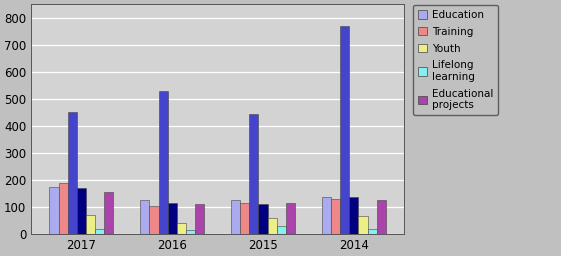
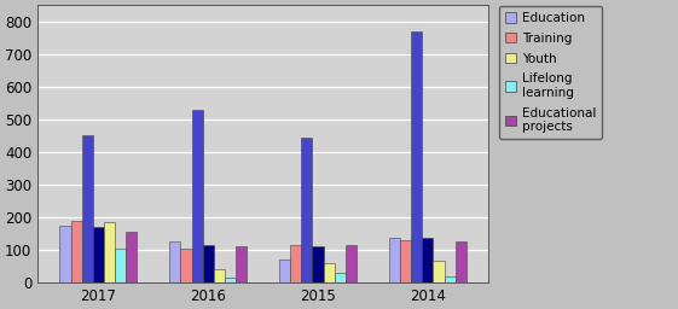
Youth/2017: 70 -> 185
Lifelong learning/2017: 20 -> 105
Education/2015: 125 -> 70
